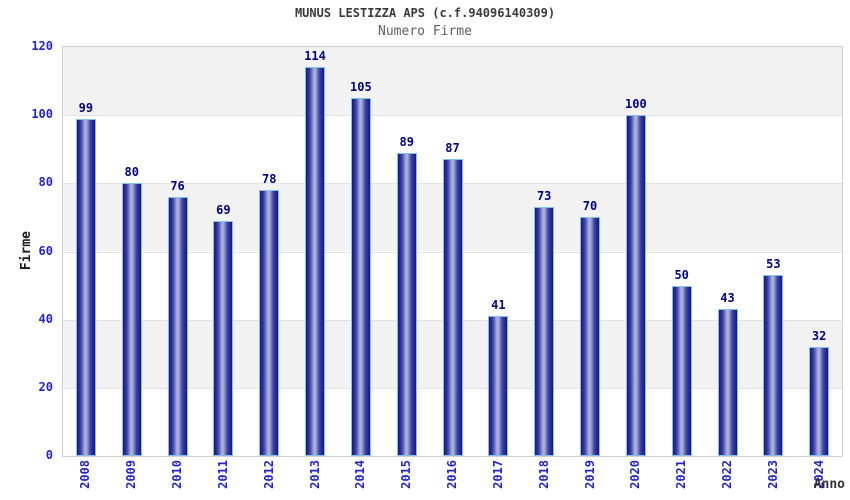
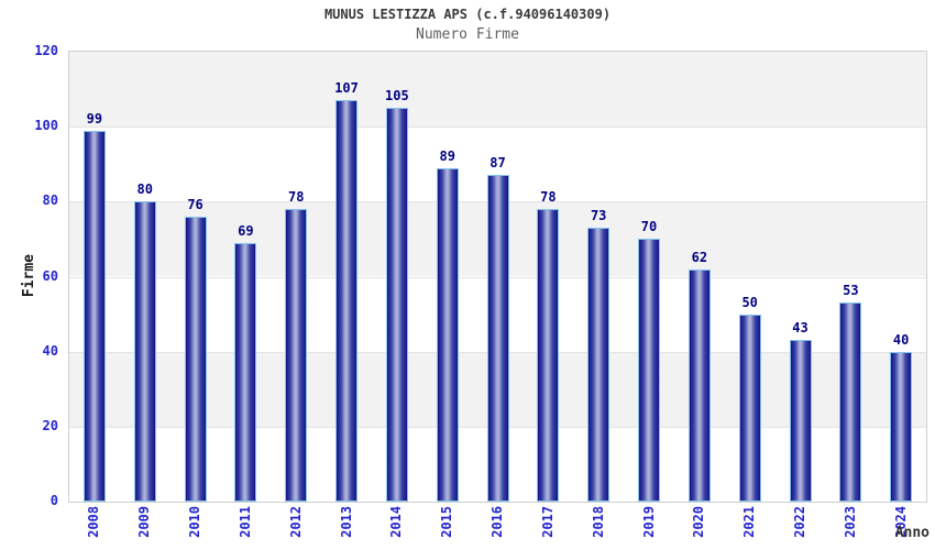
2013: 114 -> 107
2017: 41 -> 78
2020: 100 -> 62
2024: 32 -> 40
